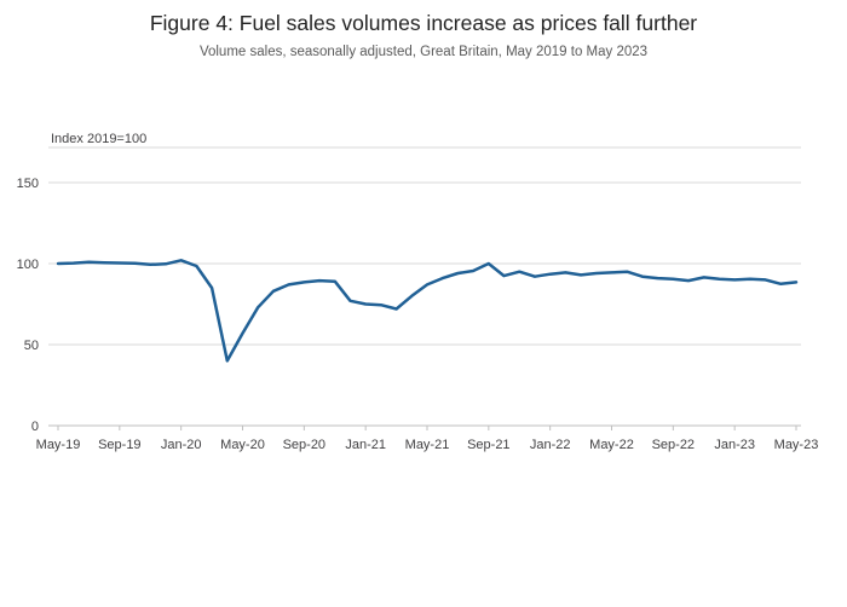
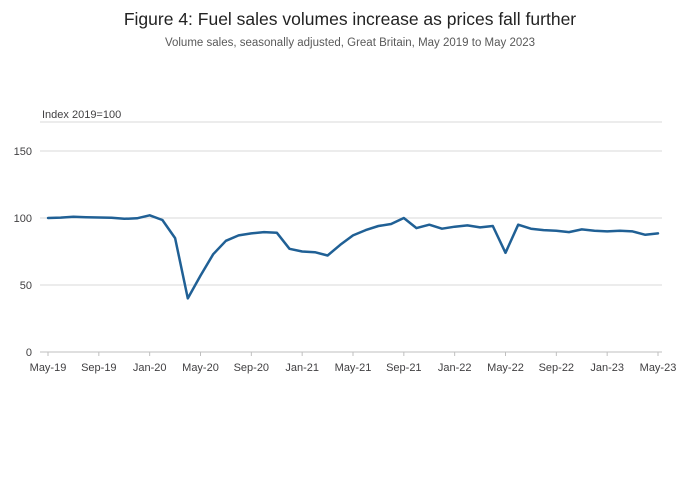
May-22: 94 -> 74
